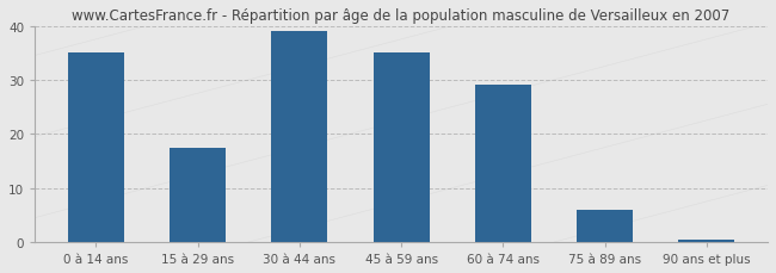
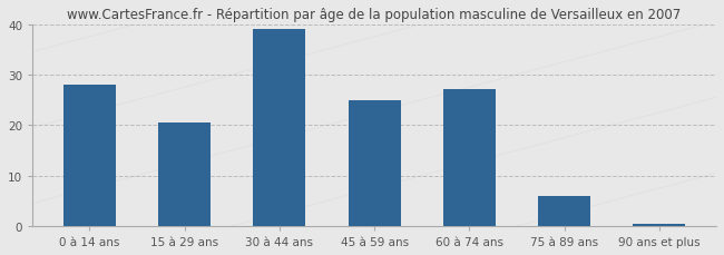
0 à 14 ans: 35.0 -> 28.0
15 à 29 ans: 17.5 -> 20.5
45 à 59 ans: 35.0 -> 25.0
60 à 74 ans: 29.0 -> 27.0
